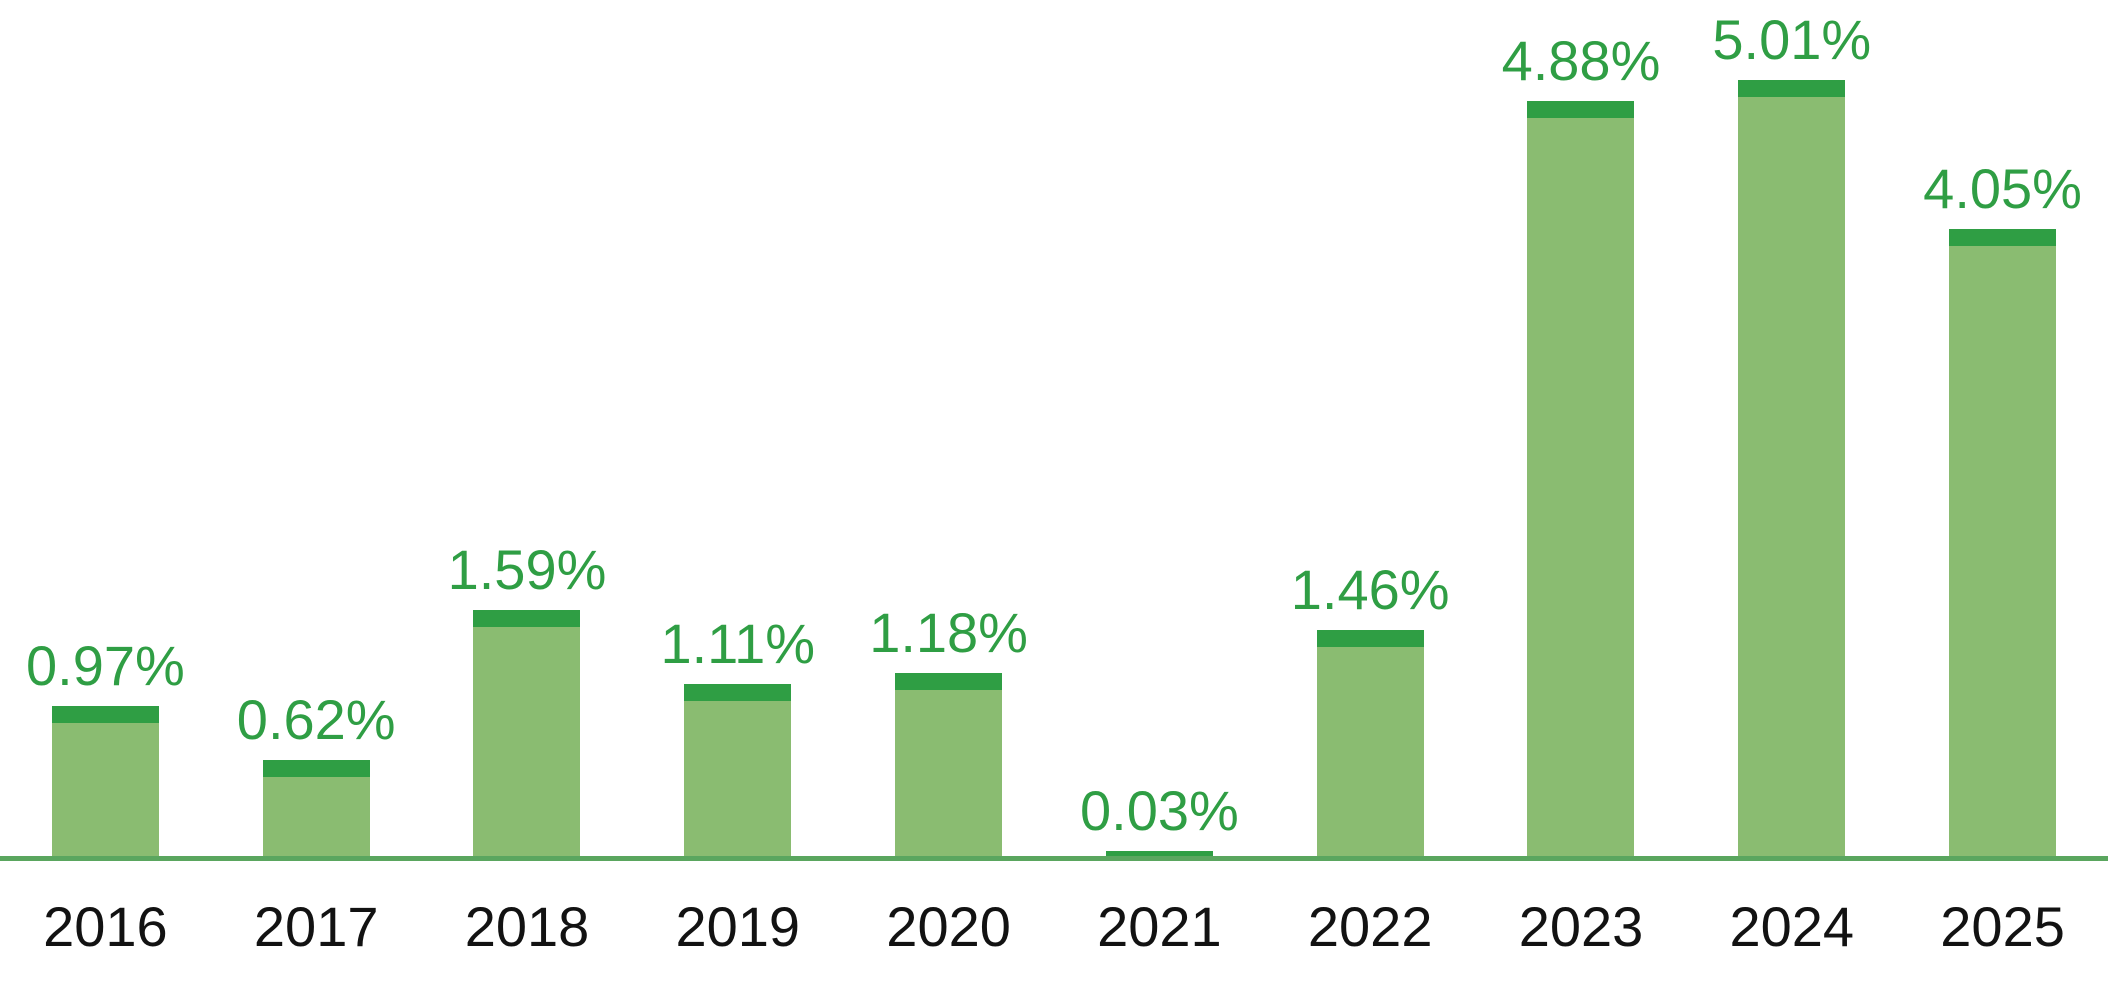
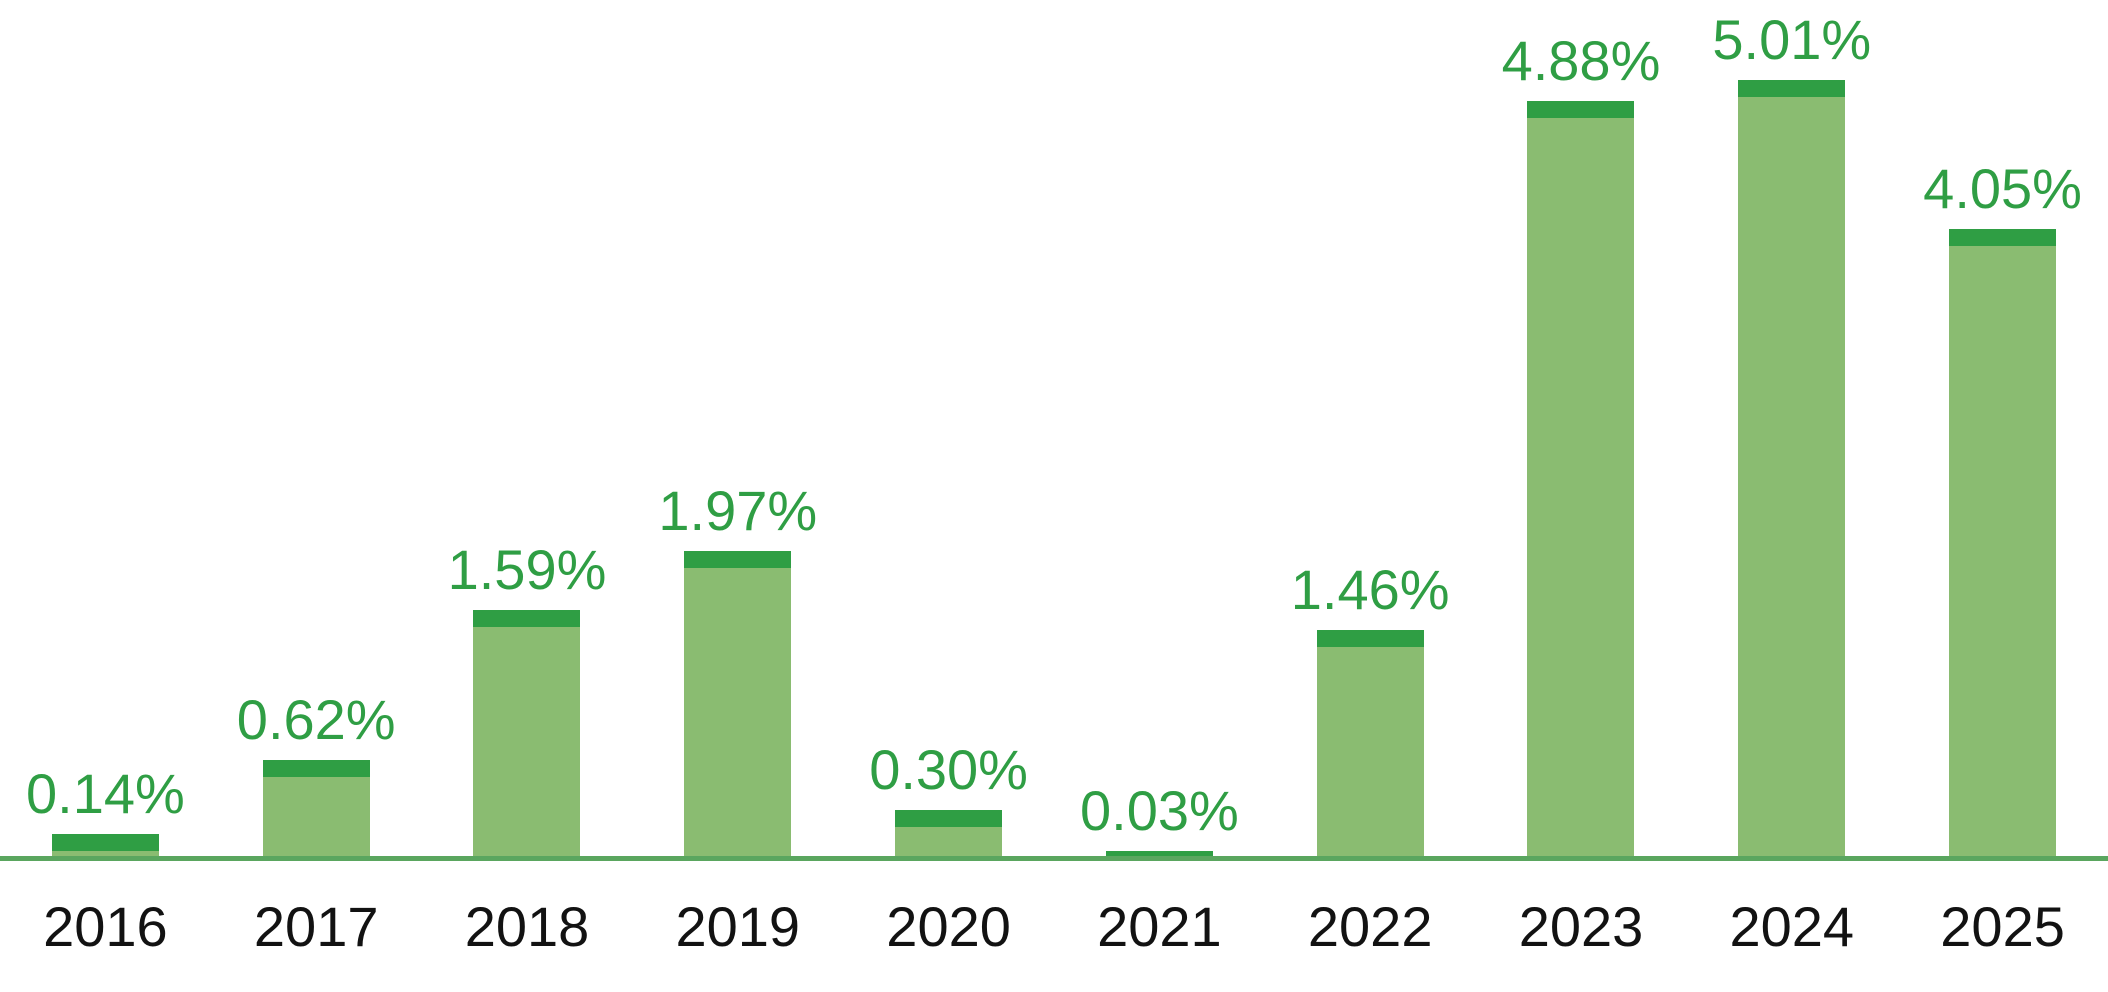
2016: 0.97% -> 0.14%
2019: 1.11% -> 1.97%
2020: 1.18% -> 0.30%
